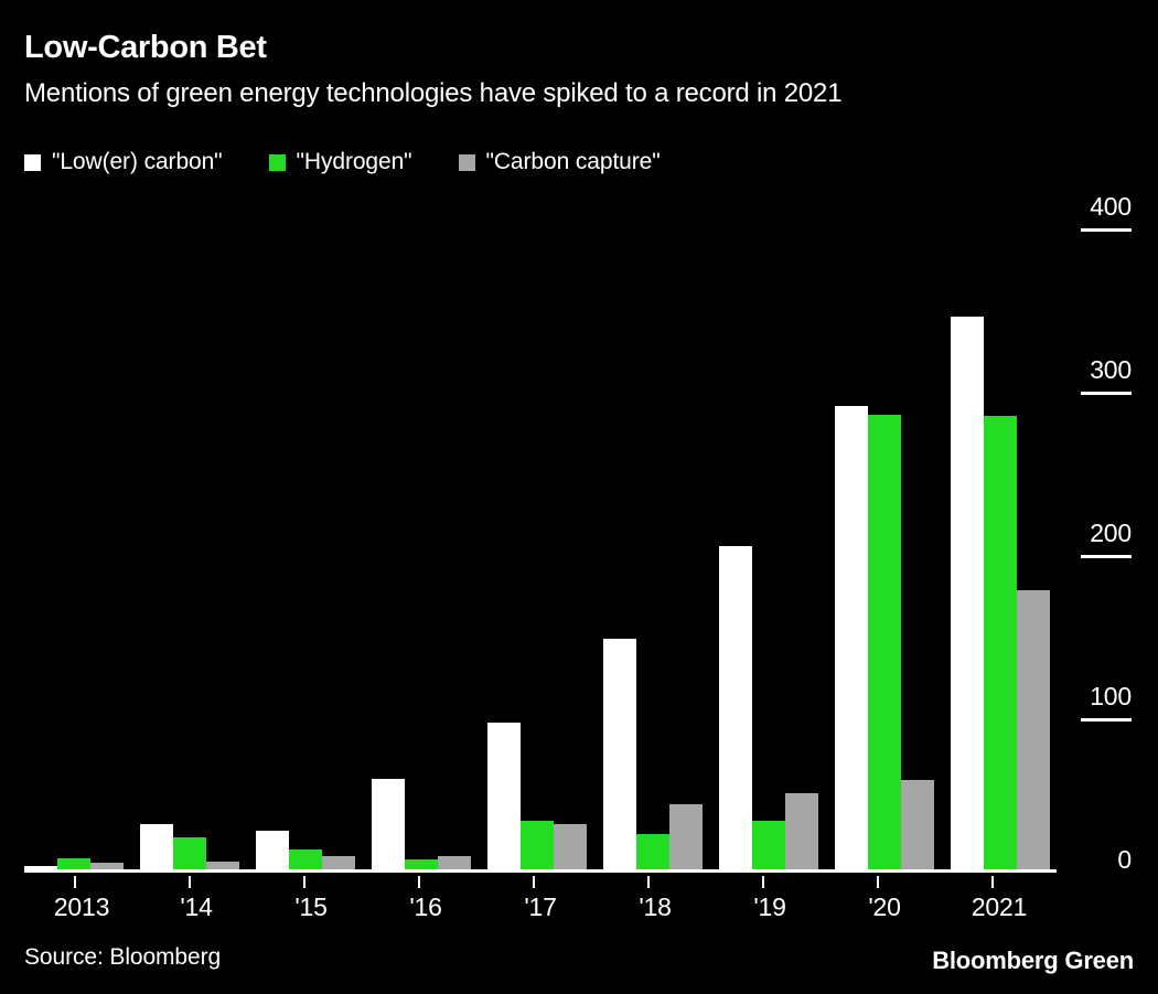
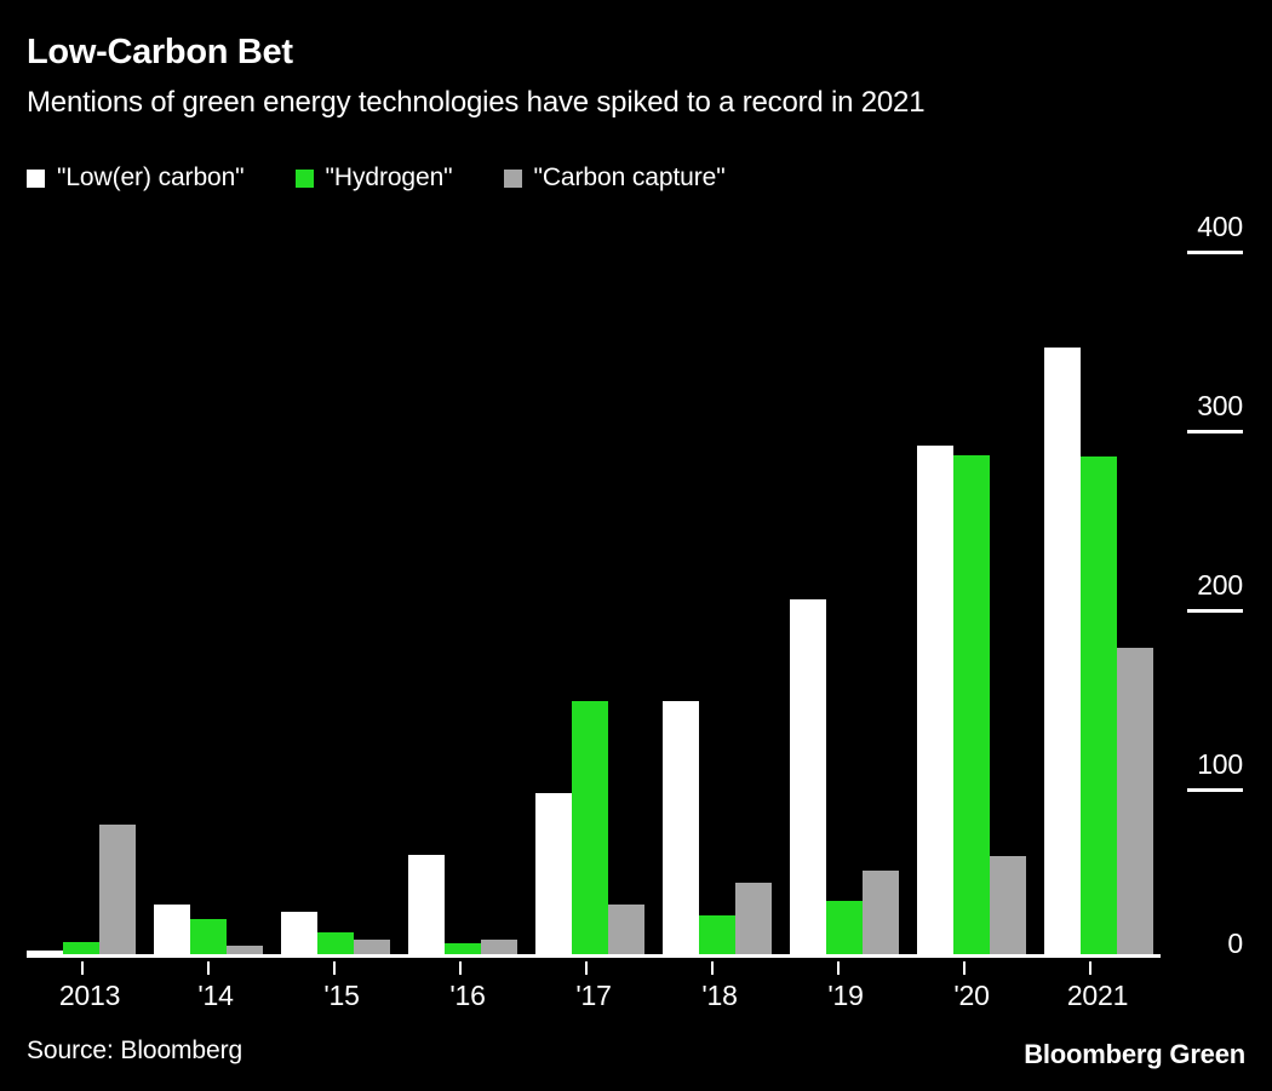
"Carbon capture"/2013: 4 -> 73
"Hydrogen"/'17: 30 -> 142
